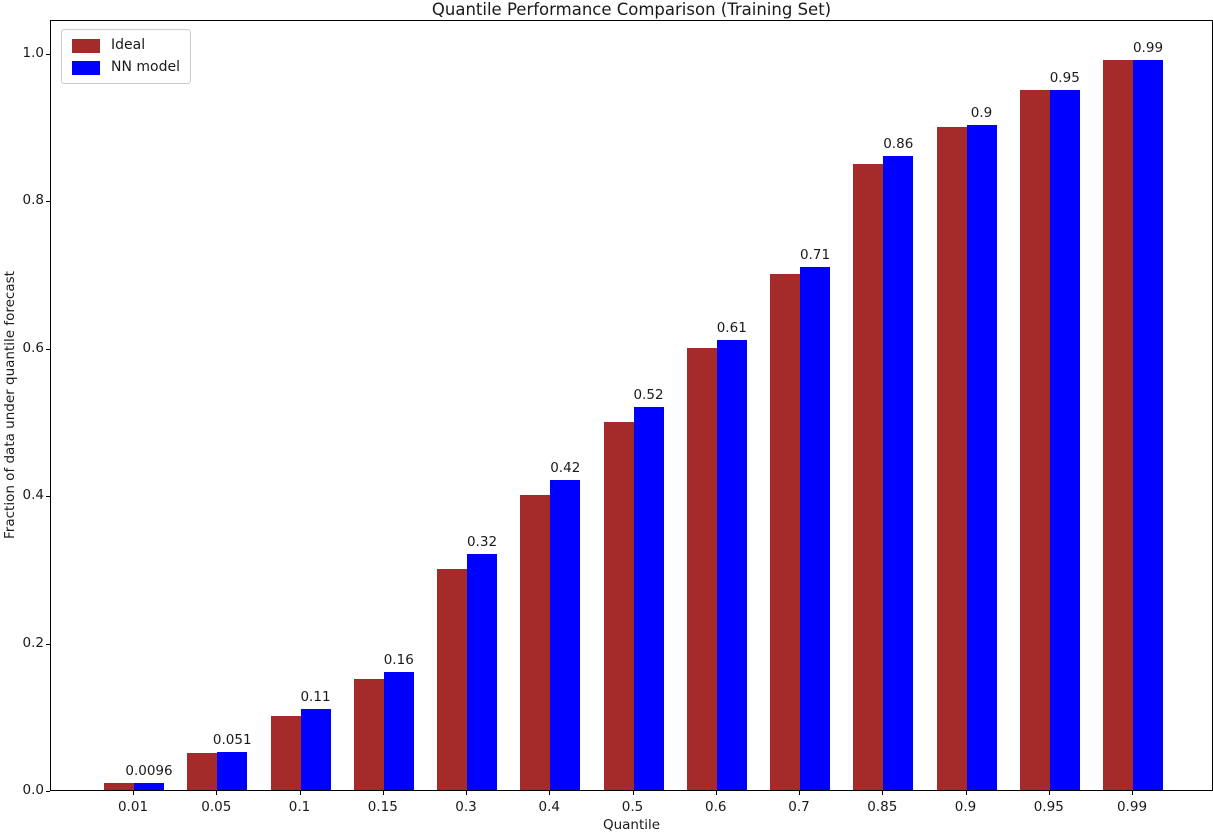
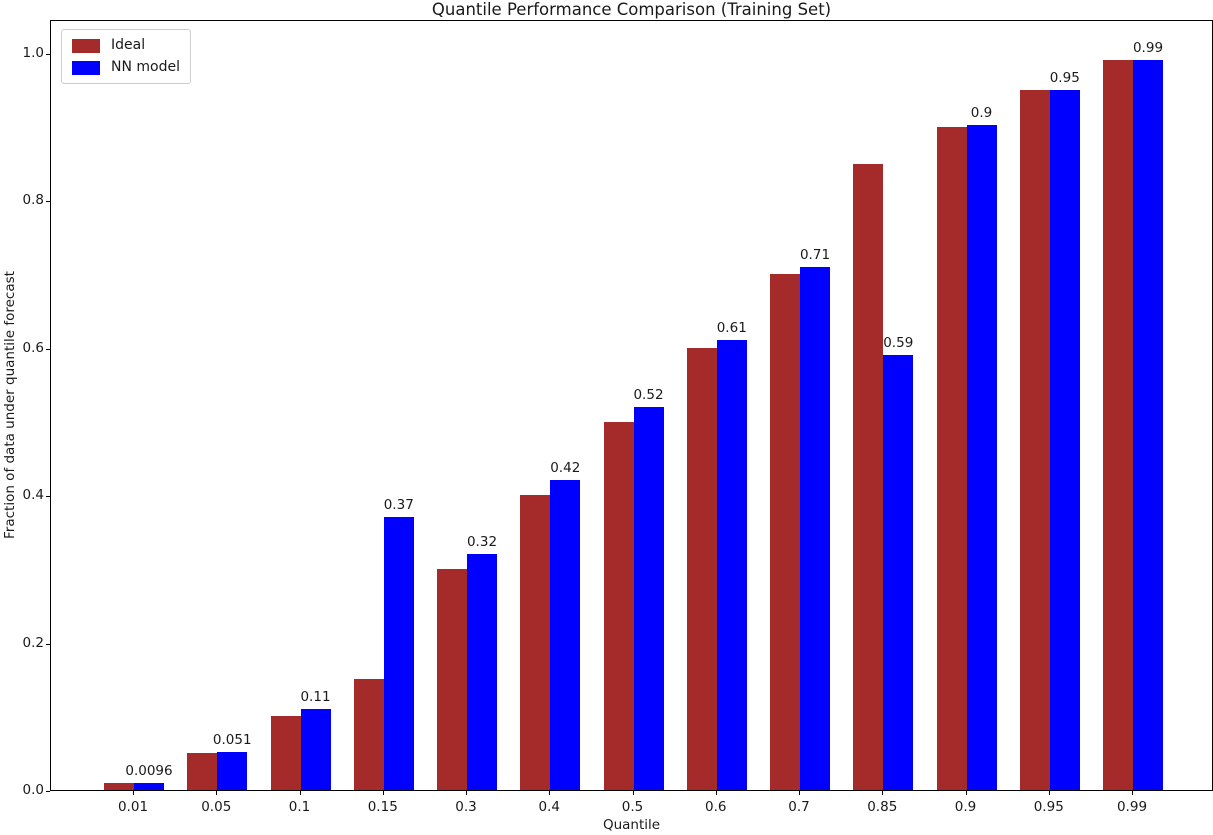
NN model/0.15: 0.16 -> 0.37
NN model/0.85: 0.86 -> 0.59
